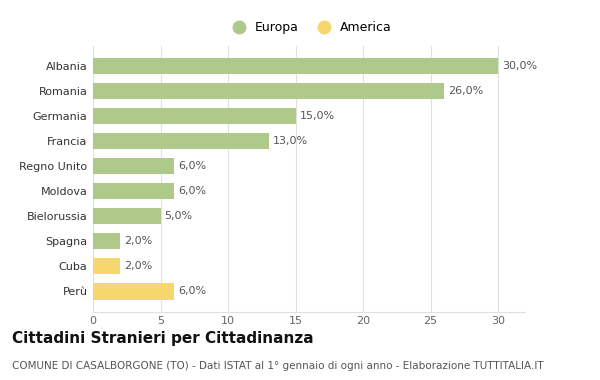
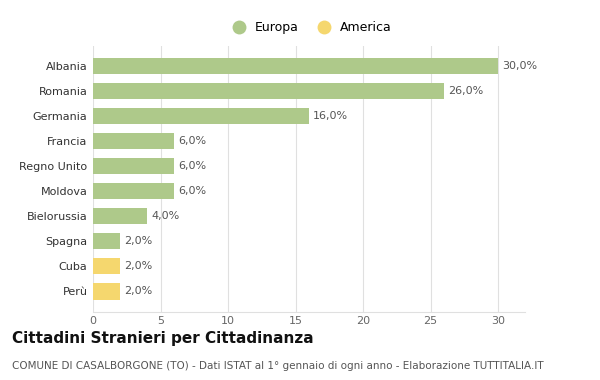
Germania: 15,0% -> 16,0%
Francia: 13,0% -> 6,0%
Bielorussia: 5,0% -> 4,0%
Perù: 6,0% -> 2,0%
